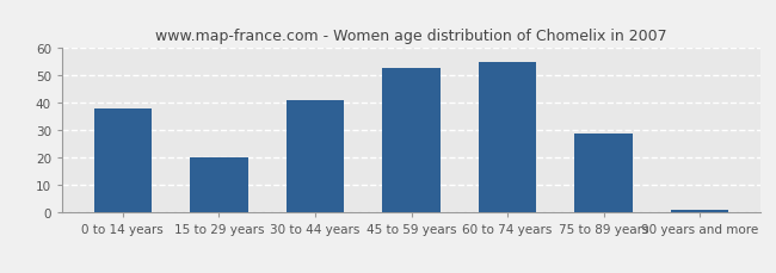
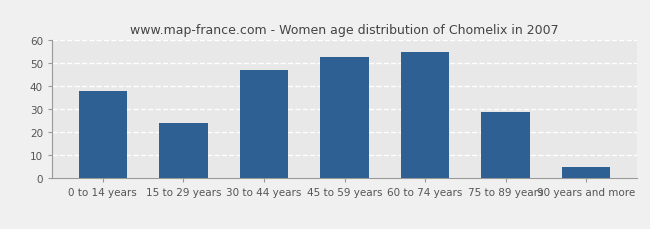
15 to 29 years: 20 -> 24
30 to 44 years: 41 -> 47
90 years and more: 1 -> 5
